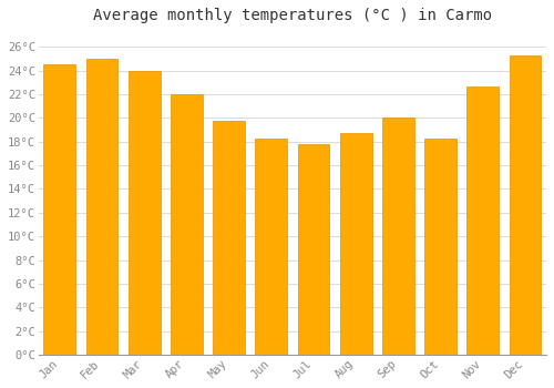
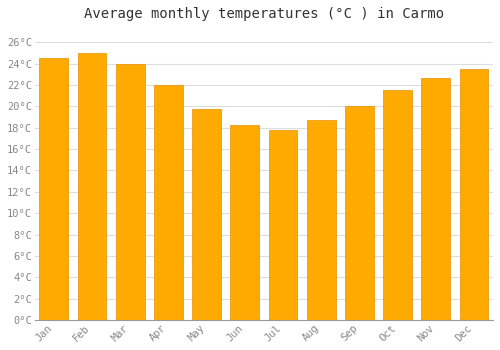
Oct: 18.3°C -> 21.5°C
Dec: 25.3°C -> 23.5°C
